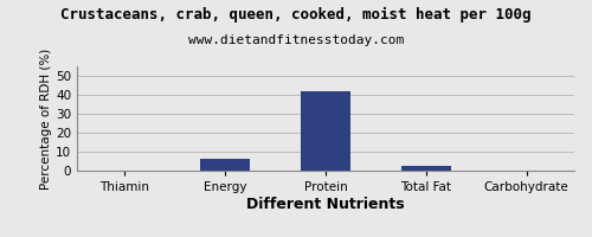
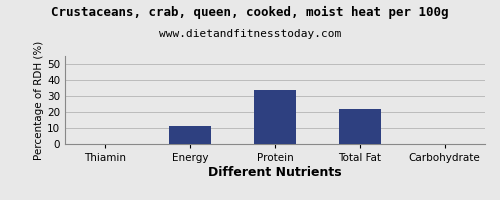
Energy: 6 -> 11
Protein: 42 -> 34
Total Fat: 2 -> 22
